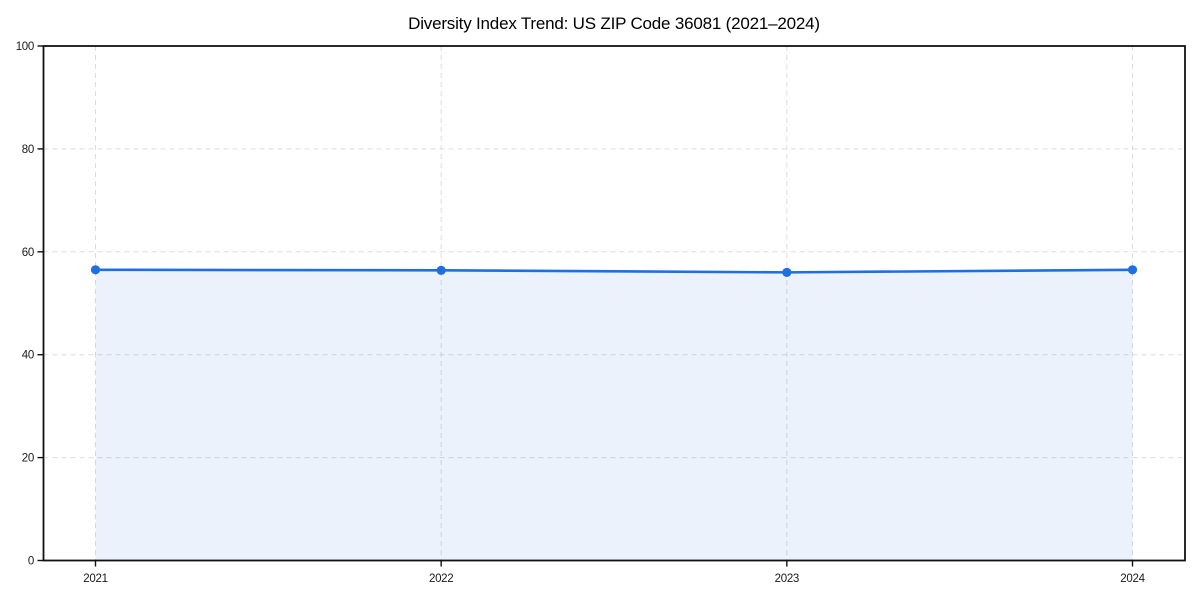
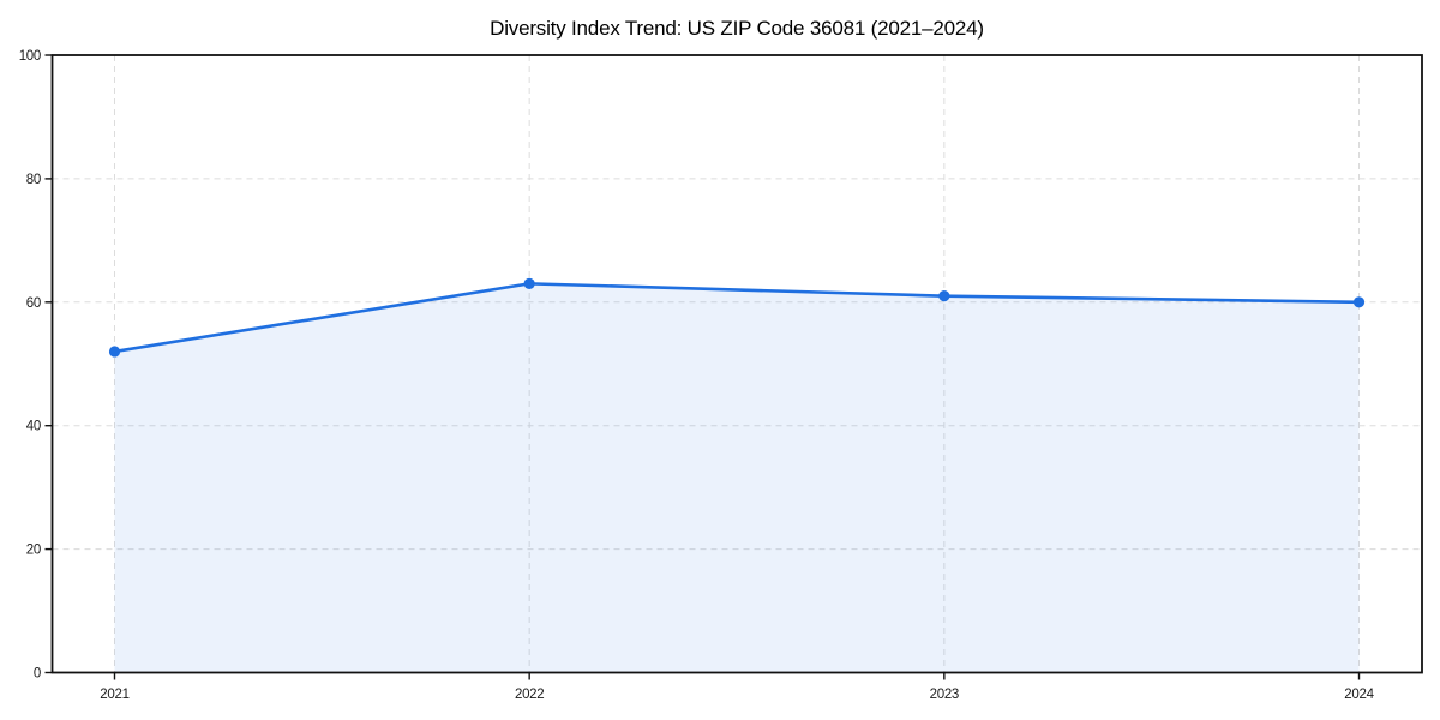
2021: 56 -> 52
2022: 56 -> 63
2023: 56 -> 61
2024: 56 -> 60
